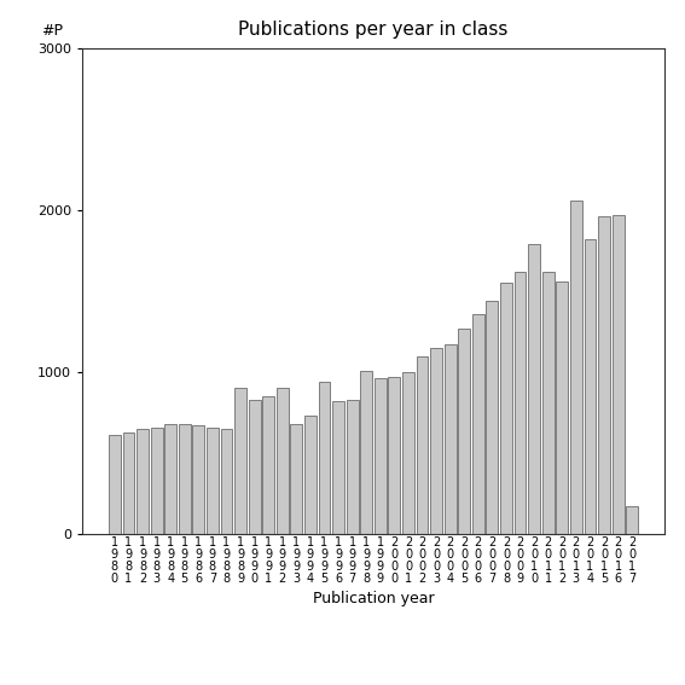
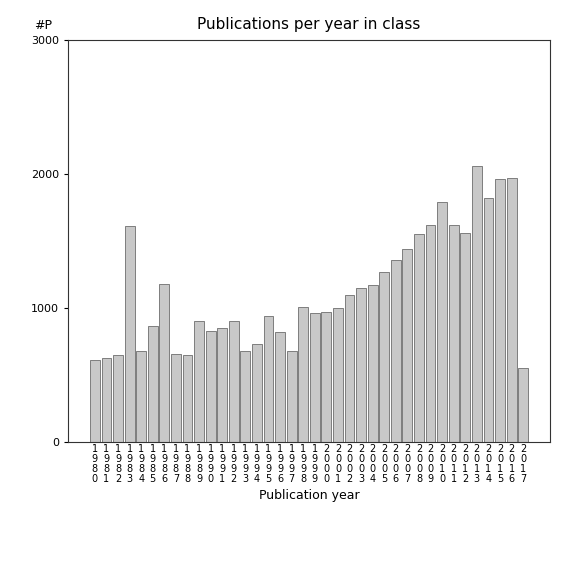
1 9 8 3: 660 -> 1610
1 9 8 5: 680 -> 870
1 9 8 6: 670 -> 1180
1 9 9 7: 830 -> 680
2 0 1 7: 170 -> 550
